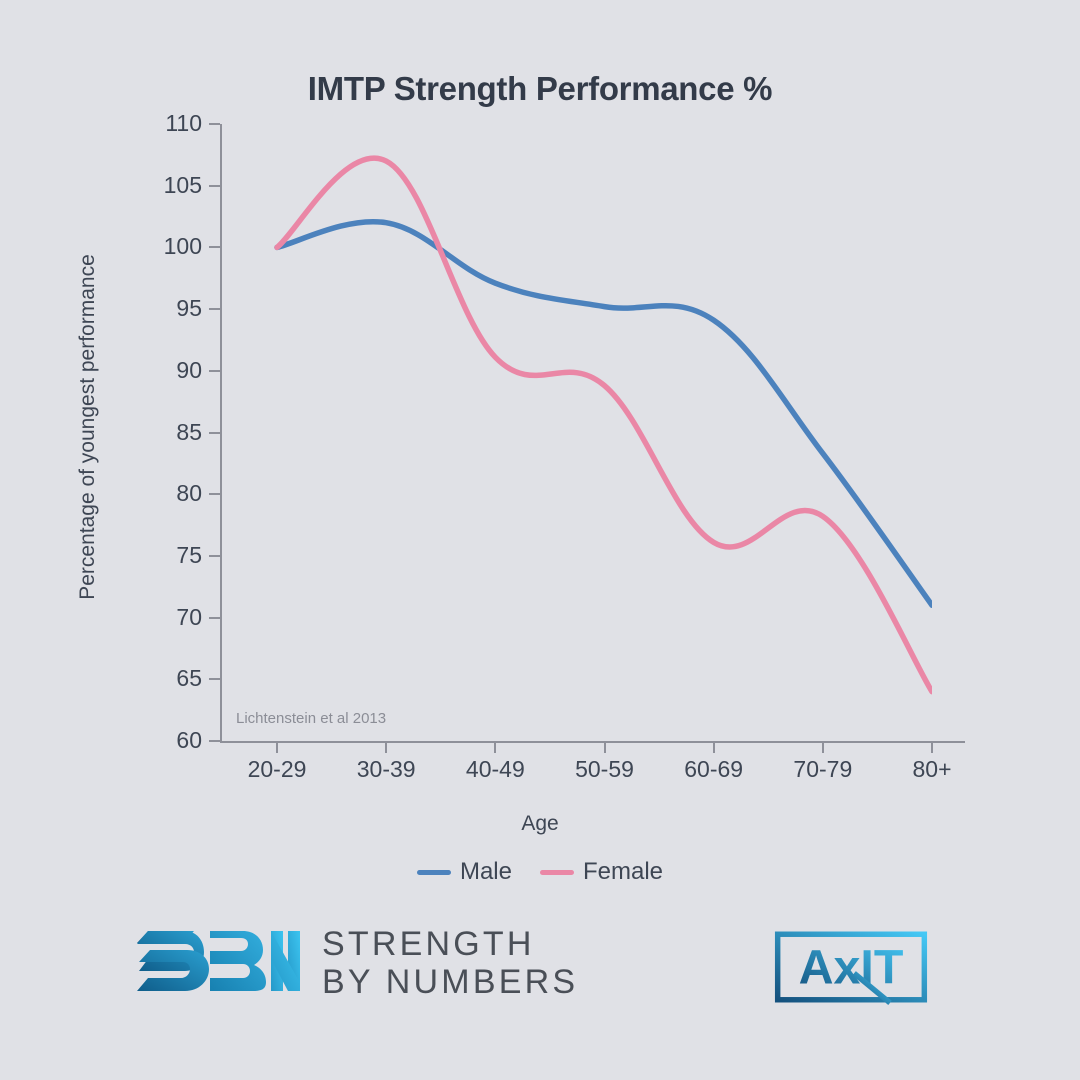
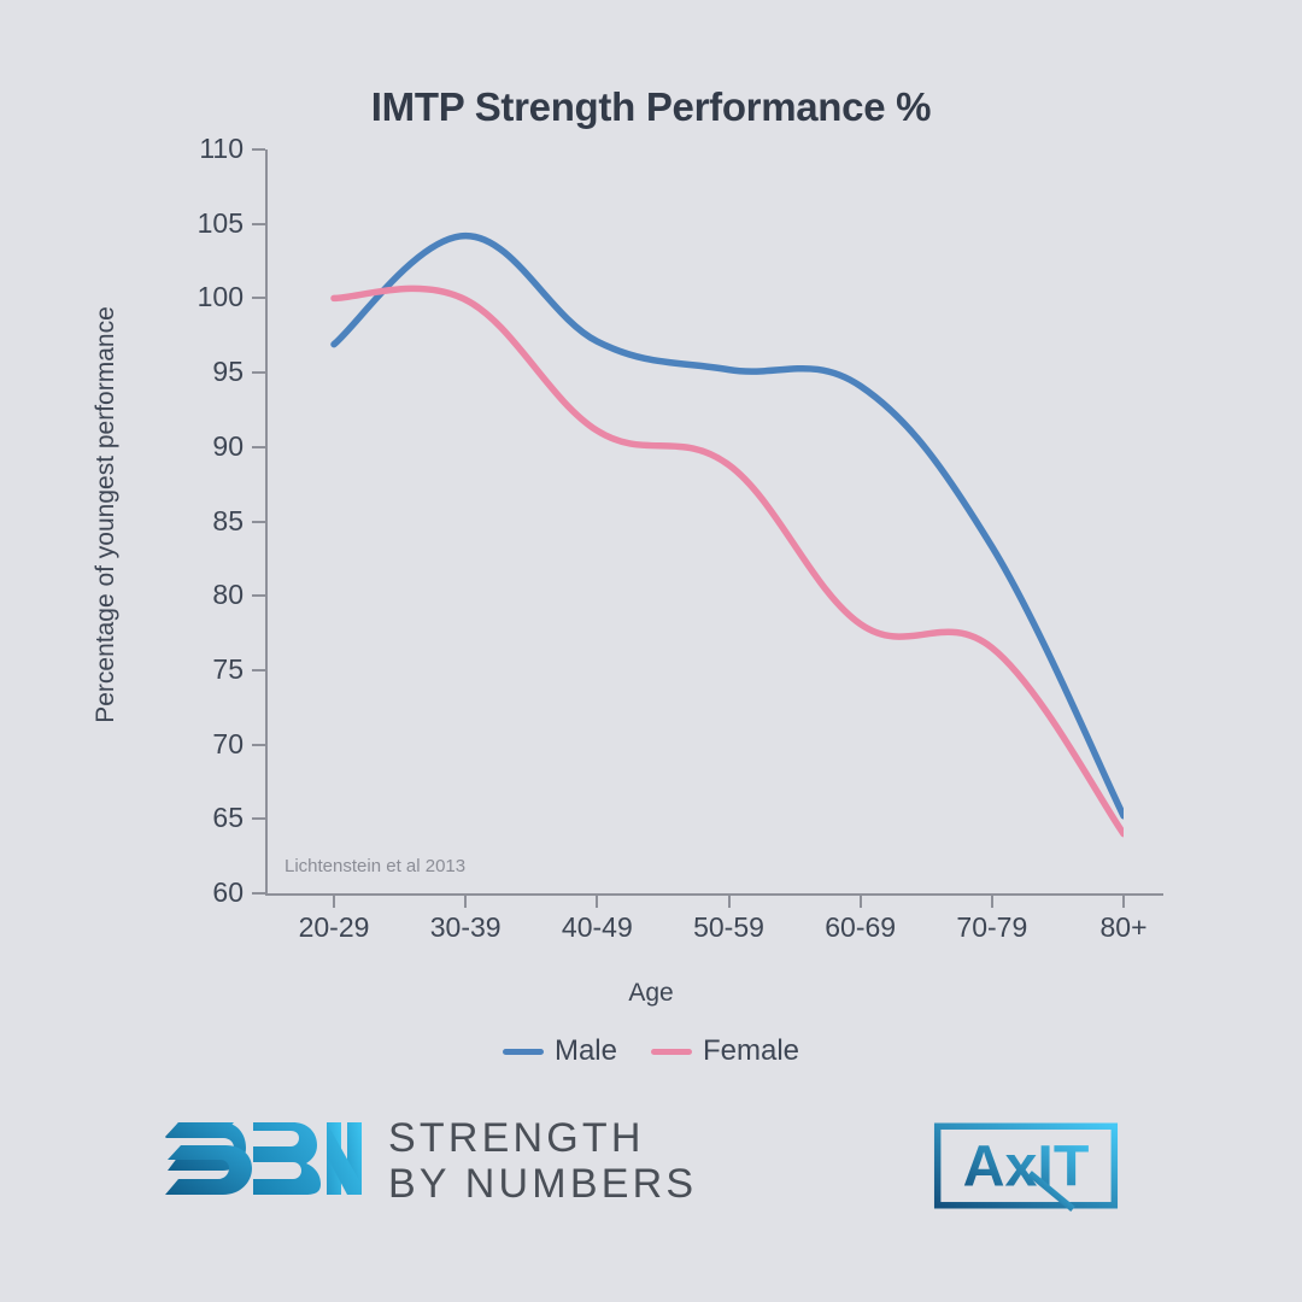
Male/20-29: 100.0 -> 96.9
Male/30-39: 102.0 -> 104.2
Female/30-39: 107.0 -> 99.9
Female/60-69: 76.1 -> 78.1
Female/70-79: 78.2 -> 76.5
Male/80+: 71.0 -> 65.2
